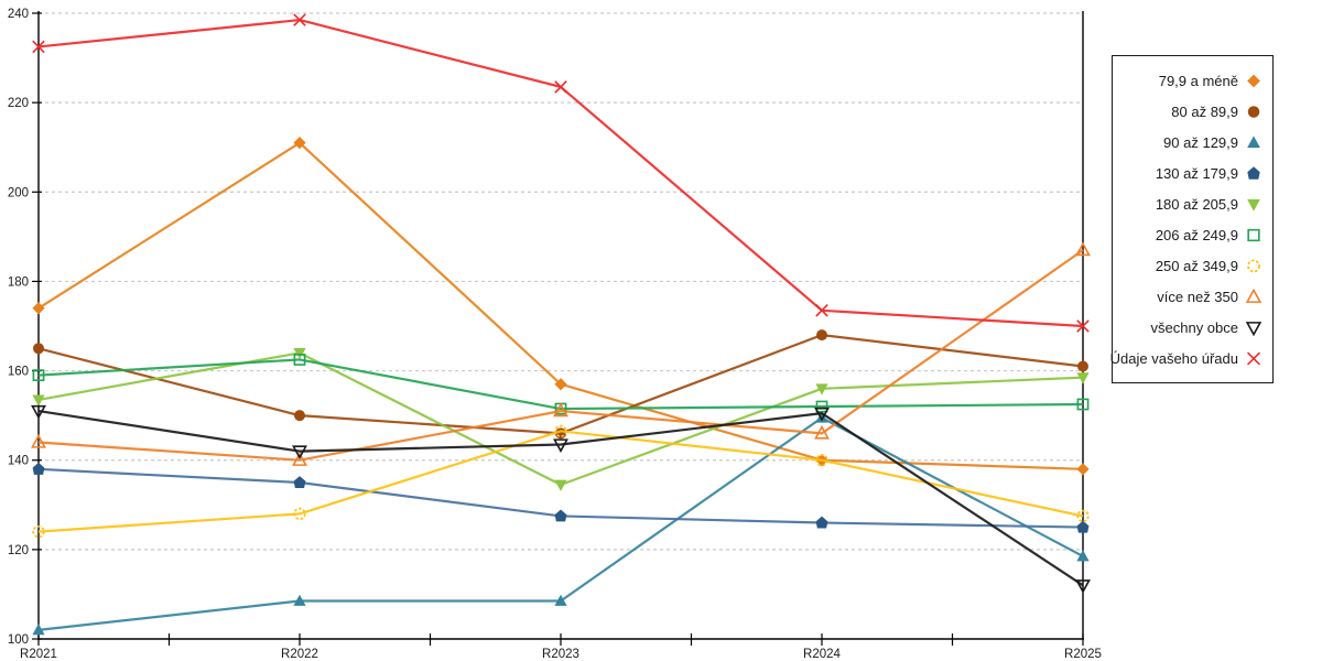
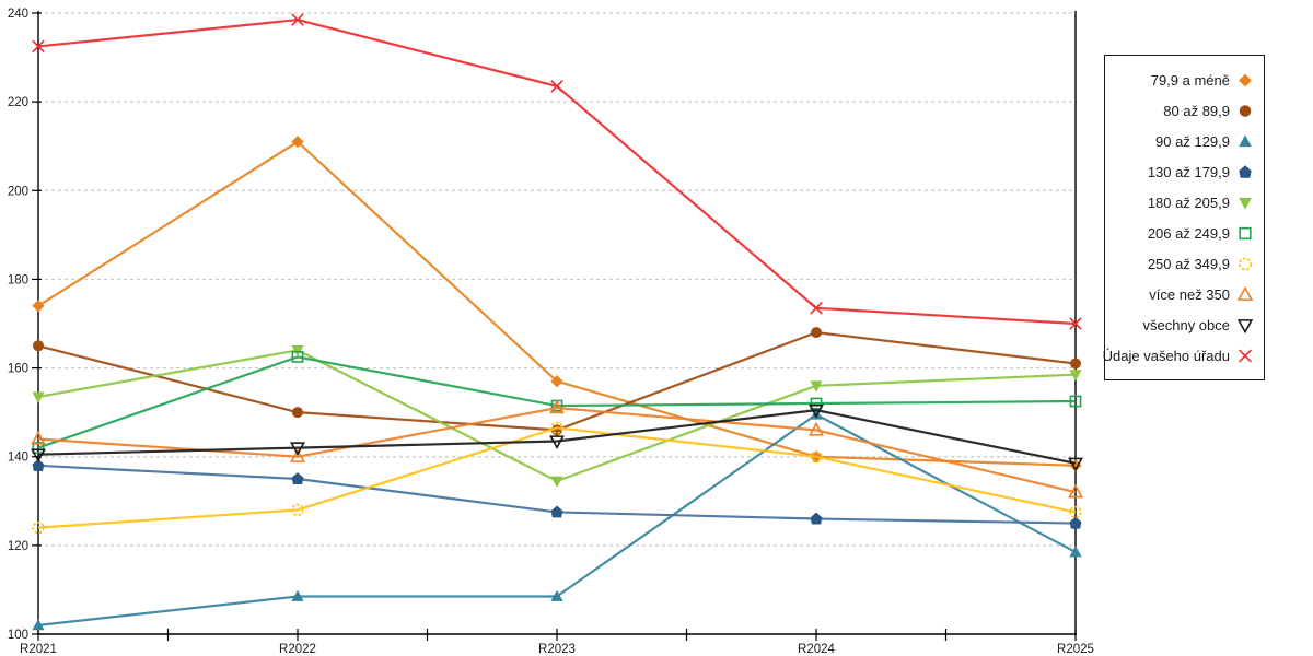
206 až 249,9/R2021: 159 -> 142
všechny obce/R2021: 151 -> 140
více než 350/R2025: 187 -> 132
všechny obce/R2025: 112 -> 138
